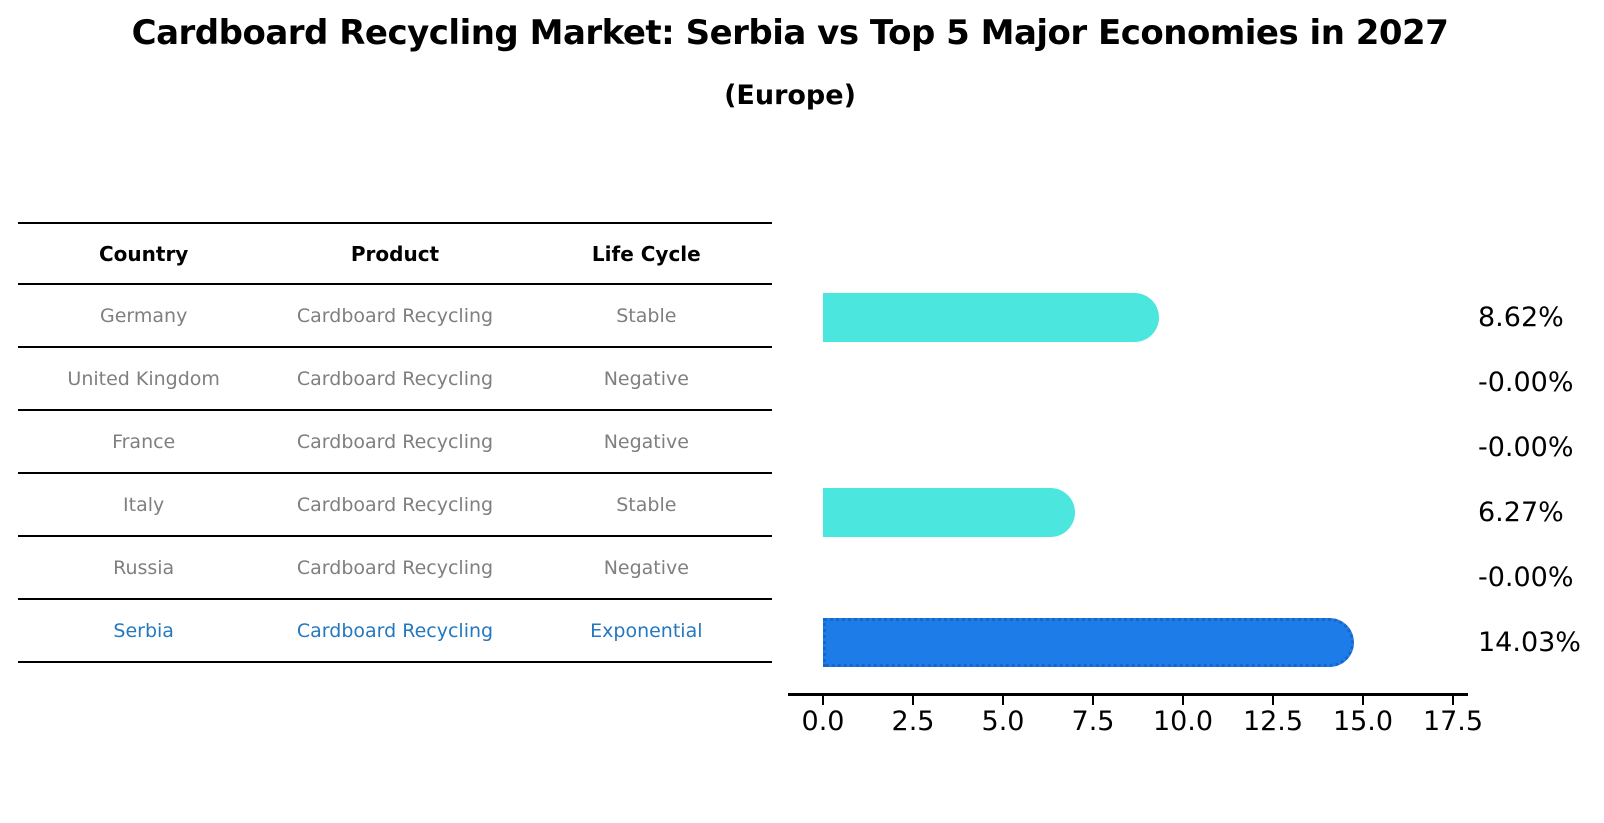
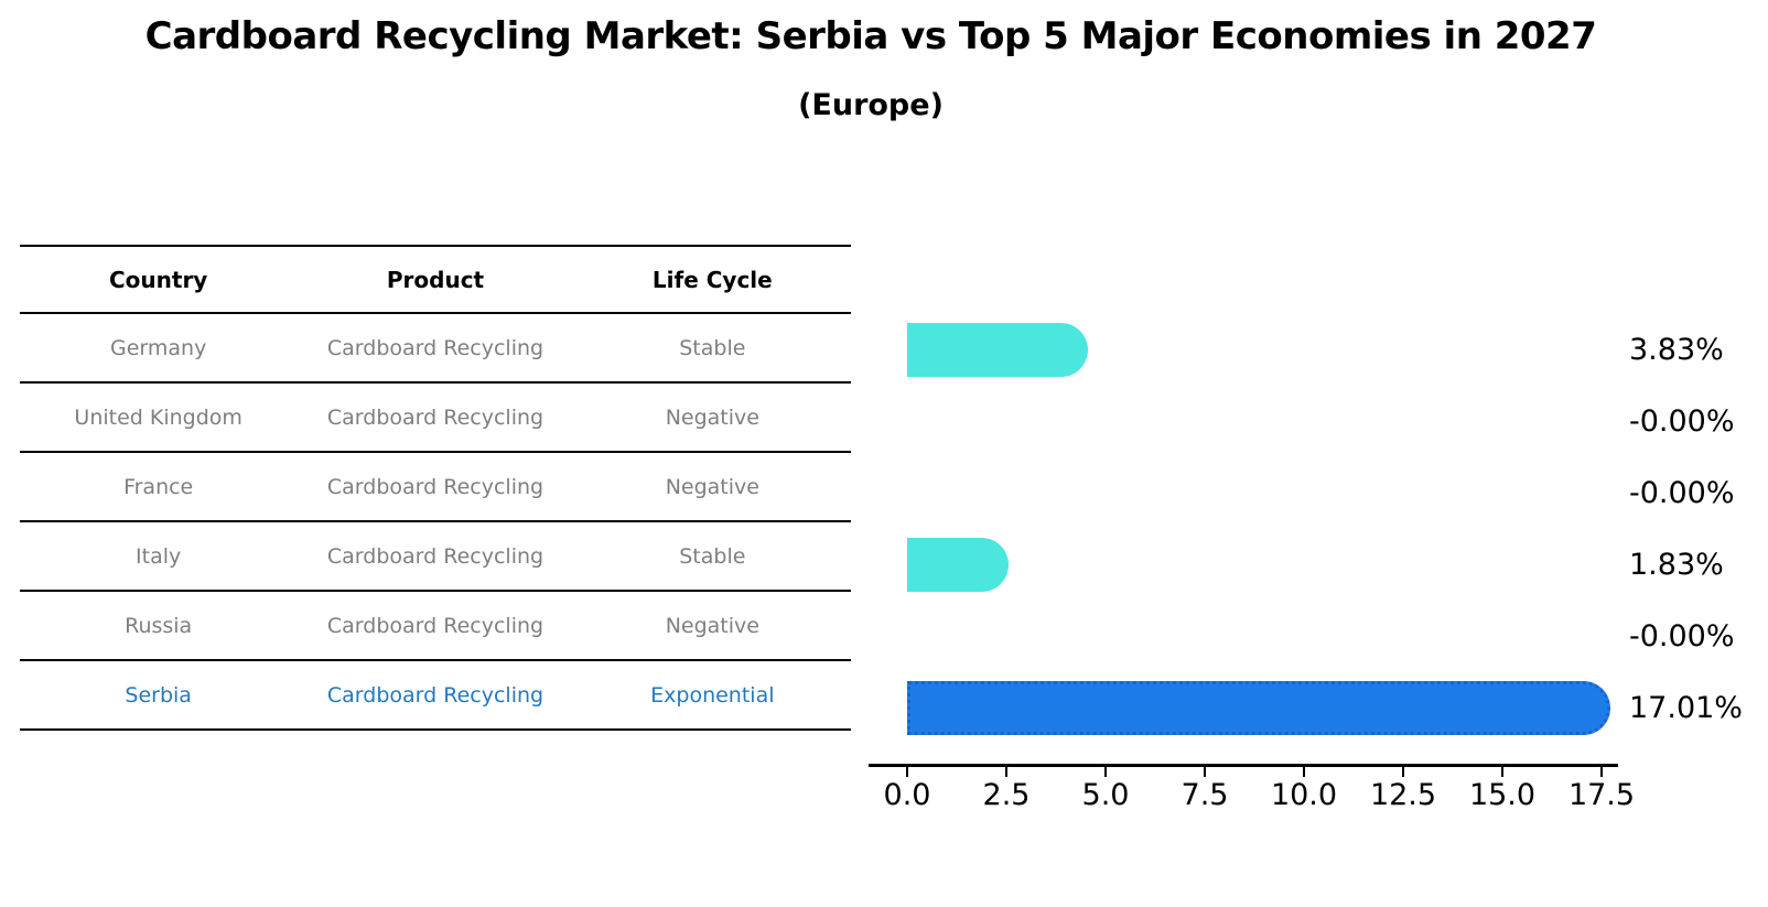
Germany: 8.62% -> 3.83%
Italy: 6.27% -> 1.83%
Serbia: 14.03% -> 17.01%
